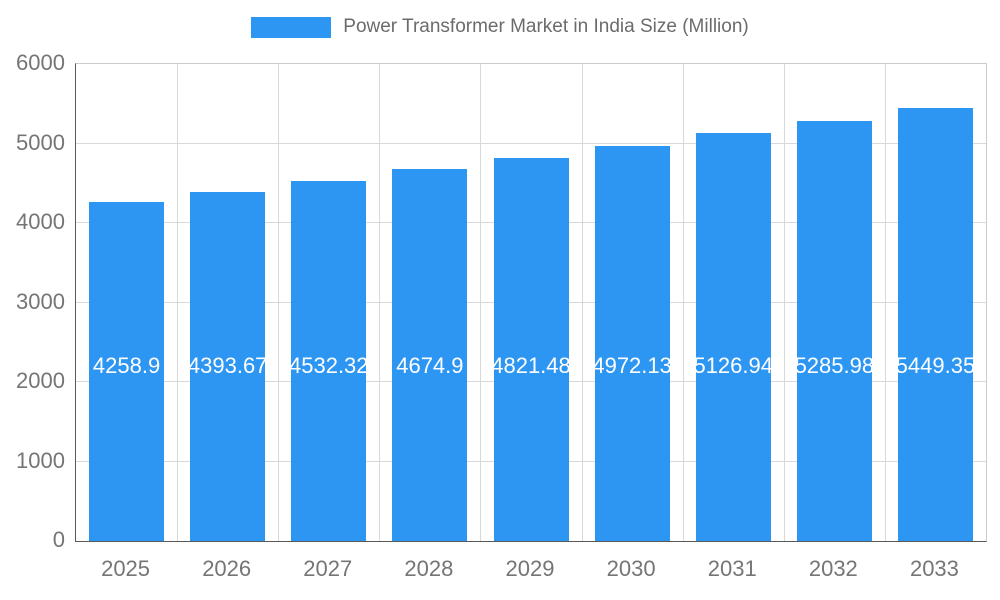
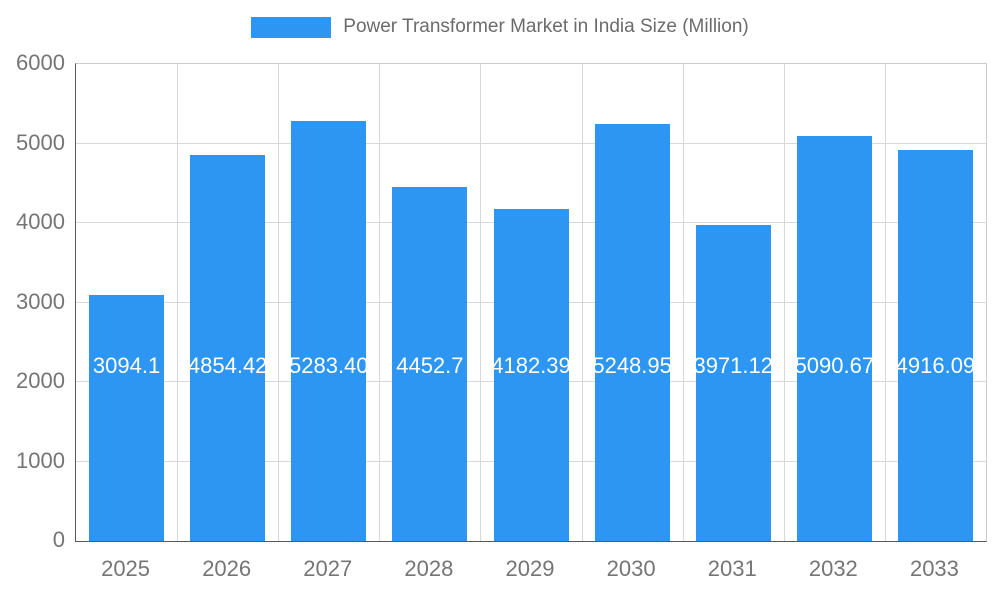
2025: 4258.9 -> 3094.1
2026: 4393.67 -> 4854.42
2027: 4532.32 -> 5283.40
2028: 4674.9 -> 4452.7
2029: 4821.48 -> 4182.39
2030: 4972.13 -> 5248.95
2031: 5126.94 -> 3971.12
2032: 5285.98 -> 5090.67
2033: 5449.35 -> 4916.09
